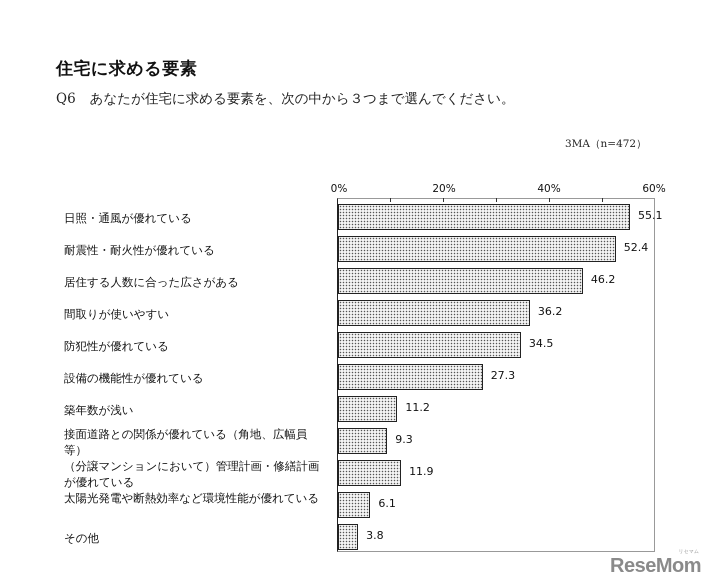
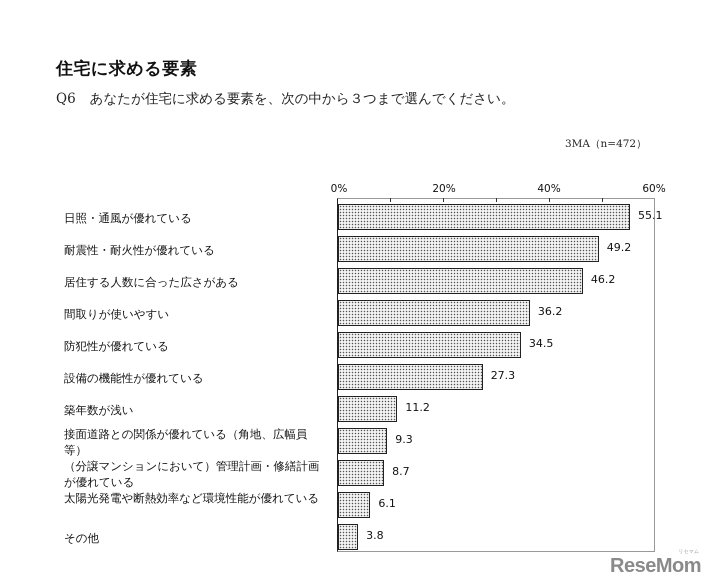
耐震性・耐火性が優れている: 52.4 -> 49.2
（分譲マンションにおいて）管理計画・修繕計画が優れている: 11.9 -> 8.7
